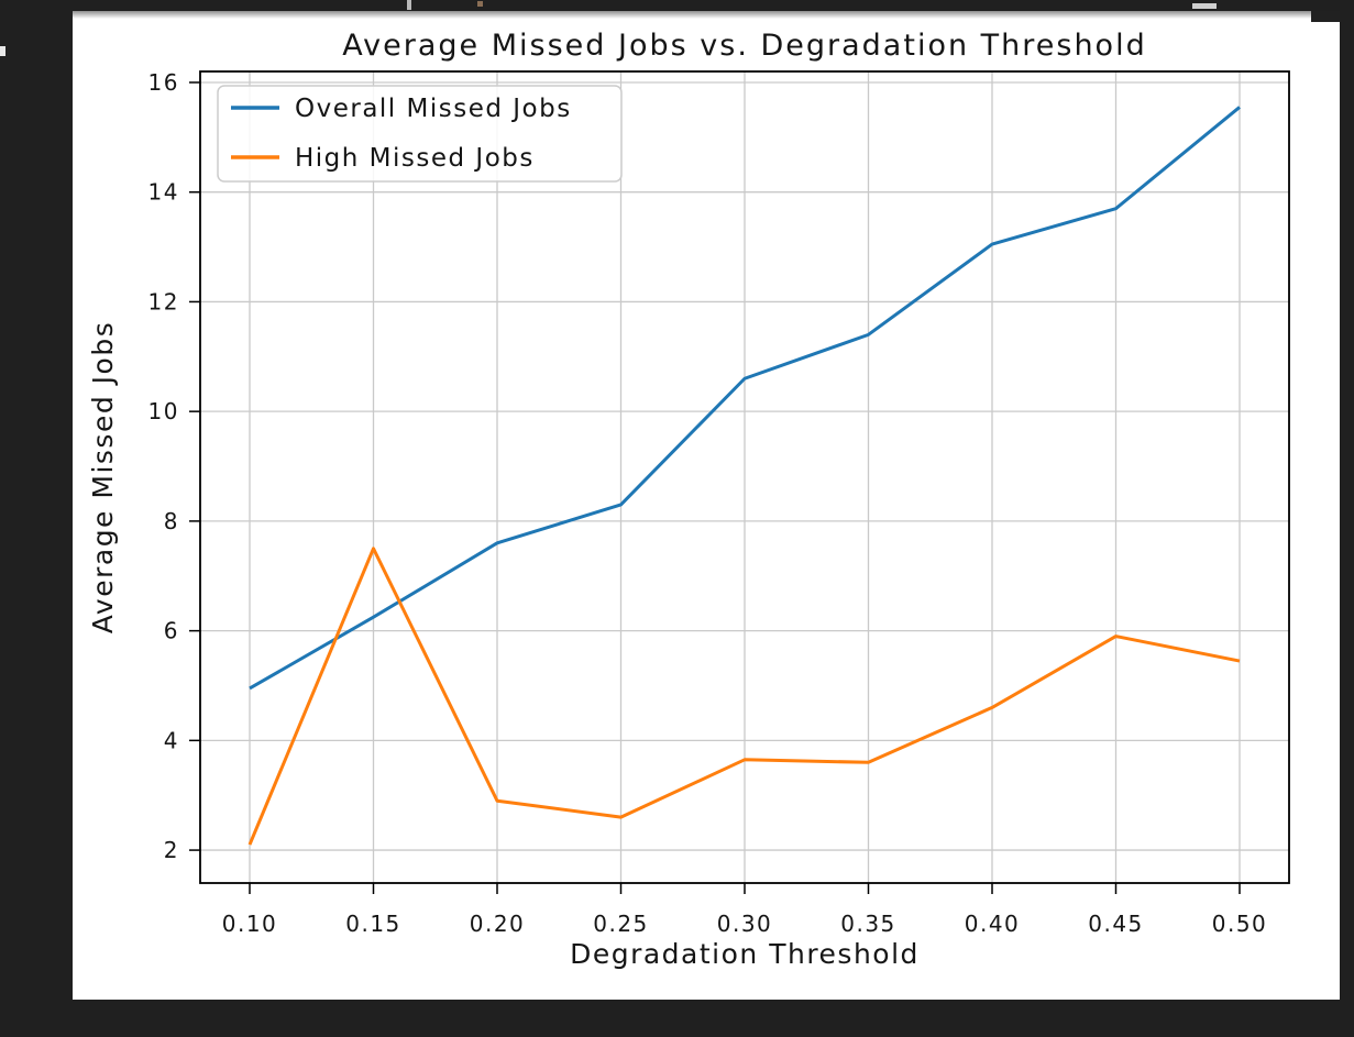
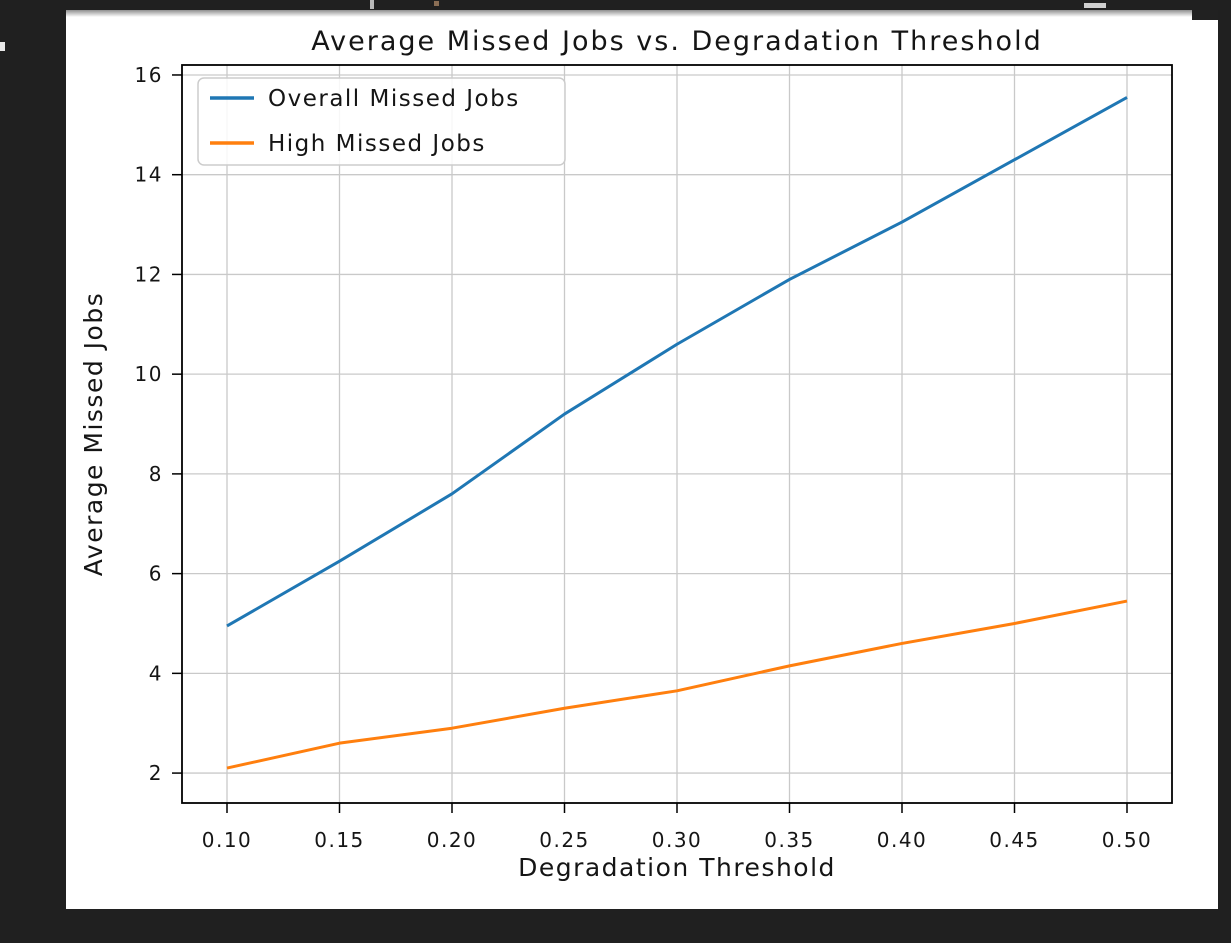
High Missed Jobs/0.15: 7,5 -> 2,6
Overall Missed Jobs/0.25: 8,3 -> 9,2
High Missed Jobs/0.25: 2,6 -> 3,3
Overall Missed Jobs/0.35: 11,4 -> 11,9
High Missed Jobs/0.35: 3,6 -> 4,2
Overall Missed Jobs/0.45: 13,7 -> 14,3
High Missed Jobs/0.45: 5,9 -> 5,0
